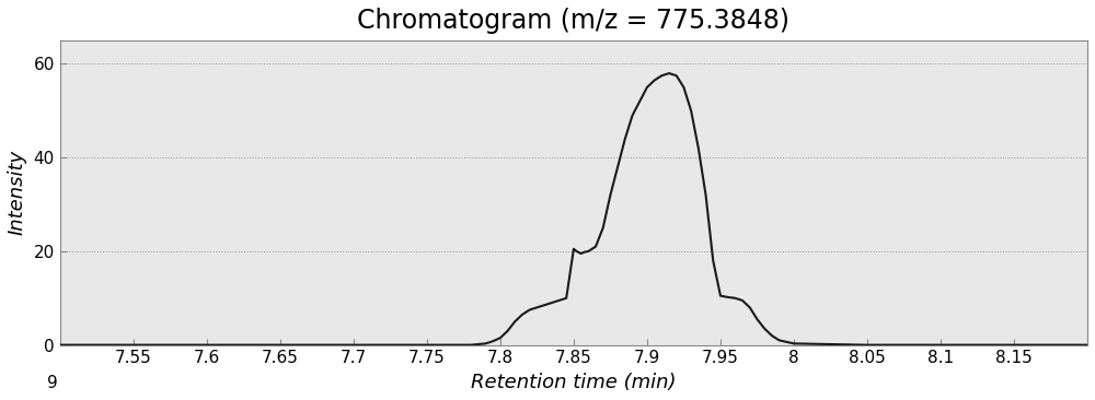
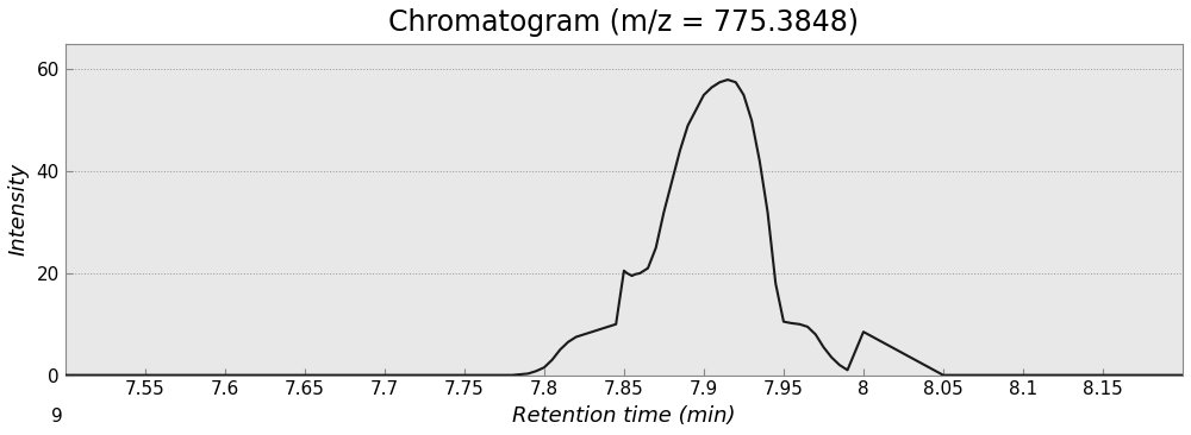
8: 0.3 -> 8.5
